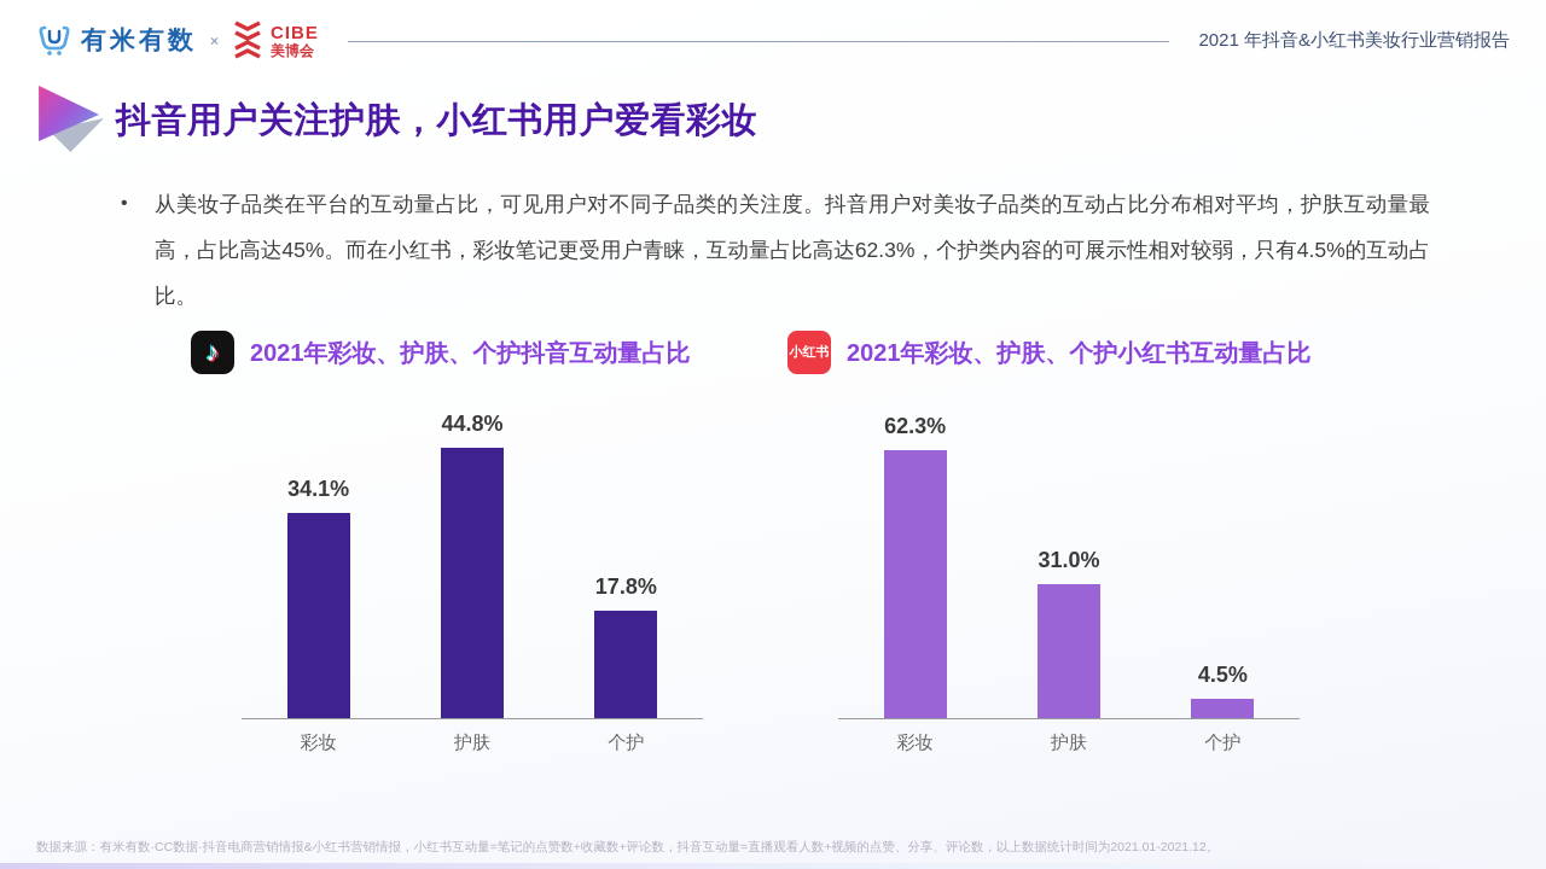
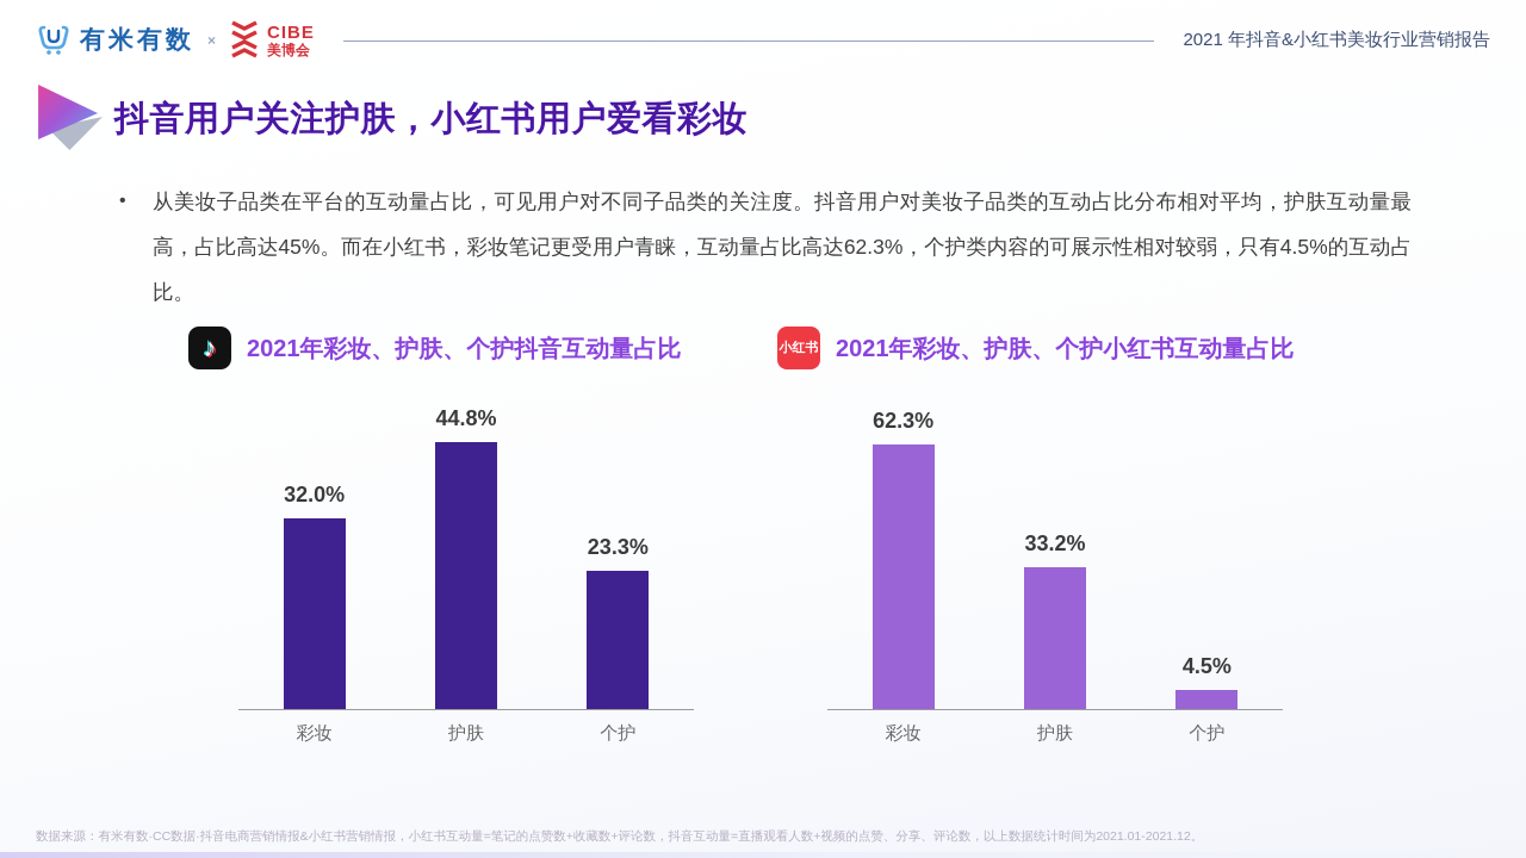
2021年彩妆、护肤、个护抖音互动量占比/彩妆: 34.1% -> 32.0%
2021年彩妆、护肤、个护抖音互动量占比/个护: 17.8% -> 23.3%
2021年彩妆、护肤、个护小红书互动量占比/护肤: 31.0% -> 33.2%
